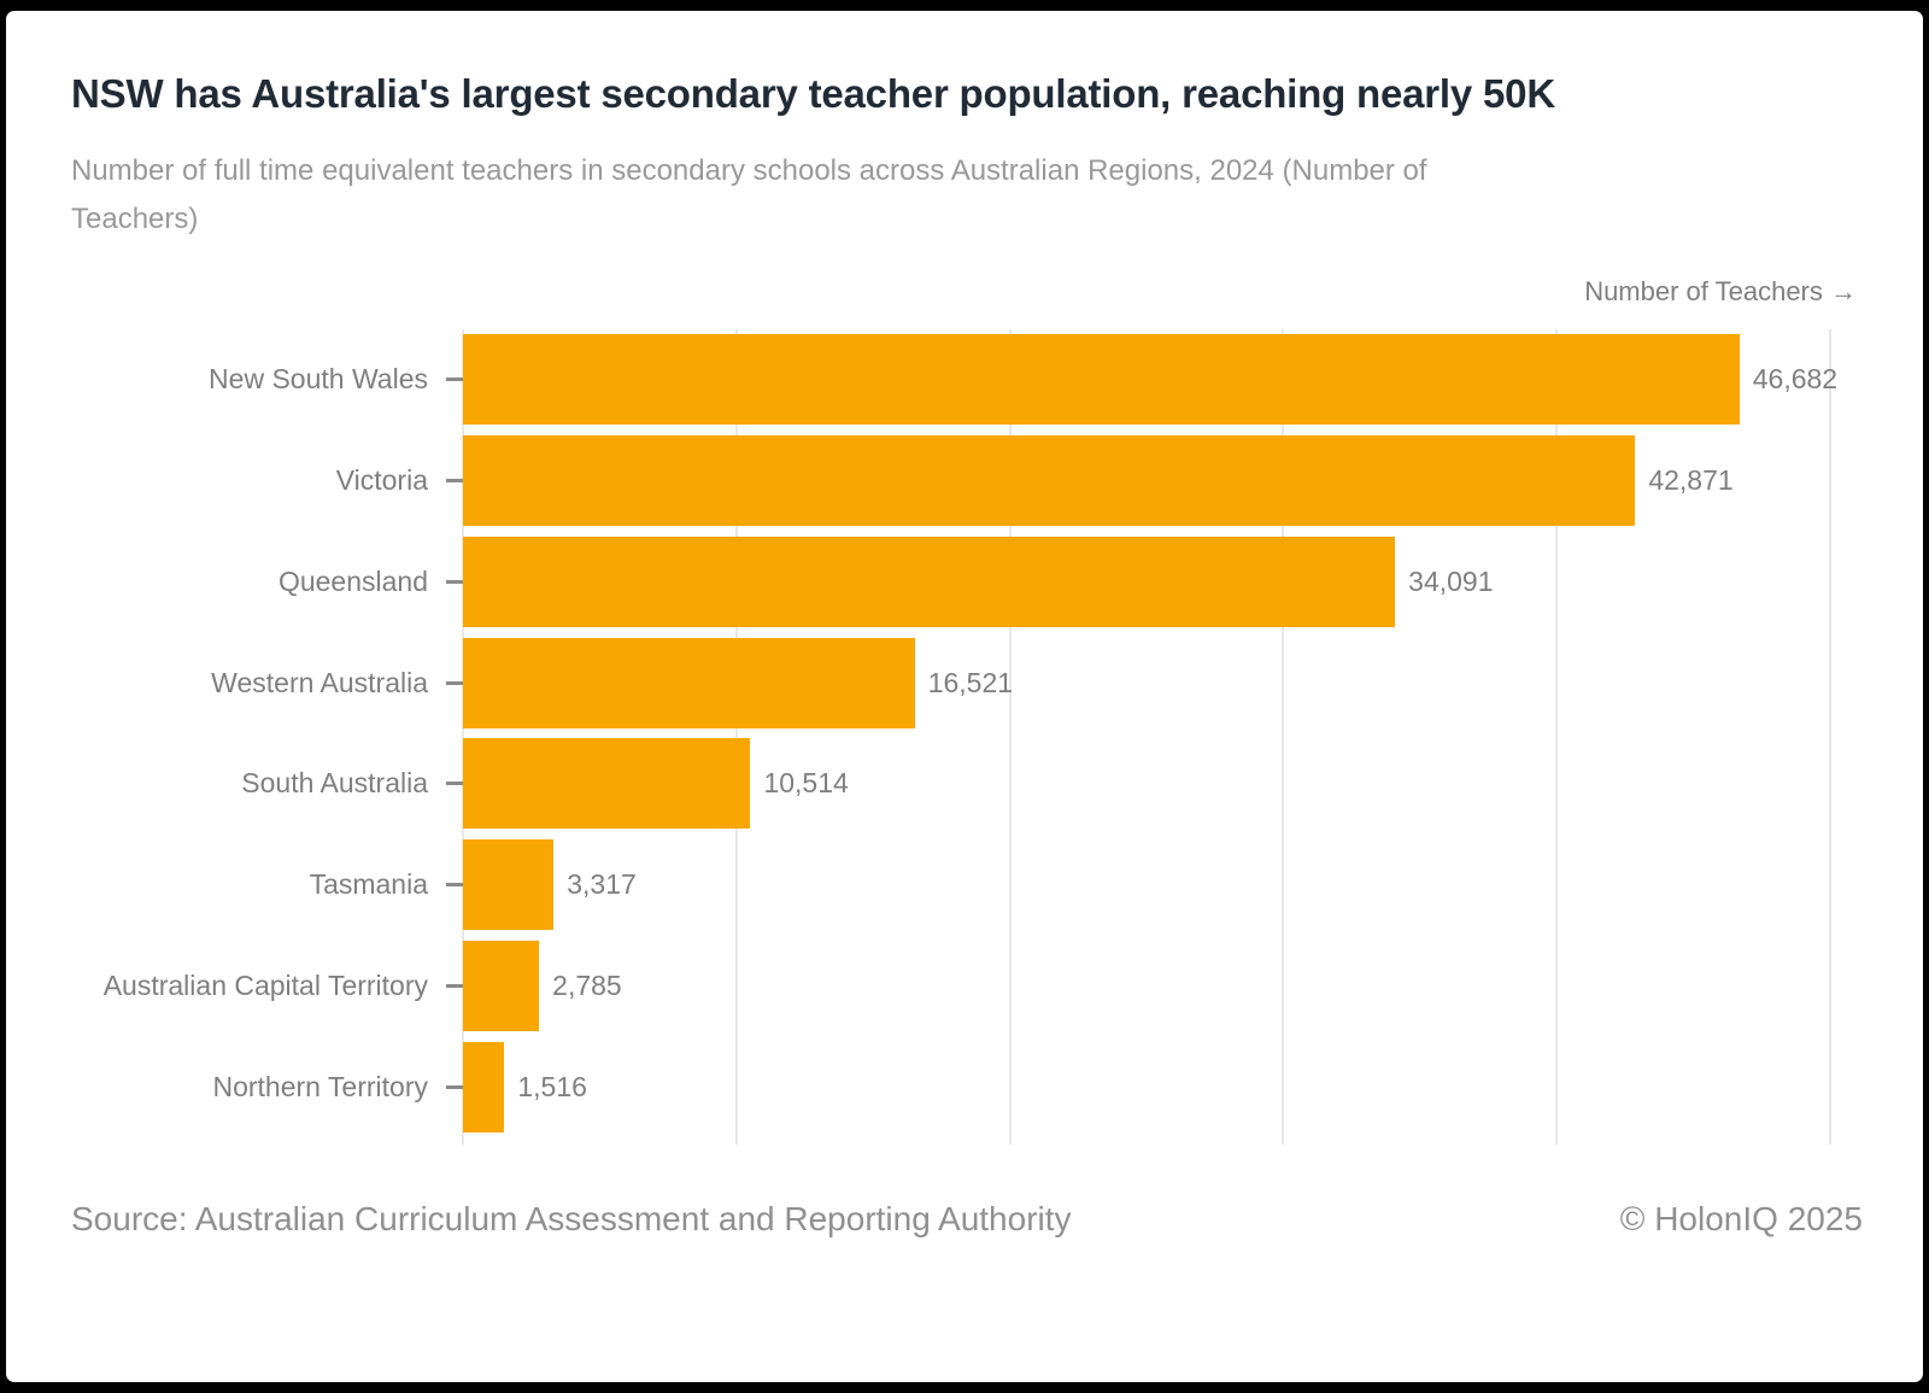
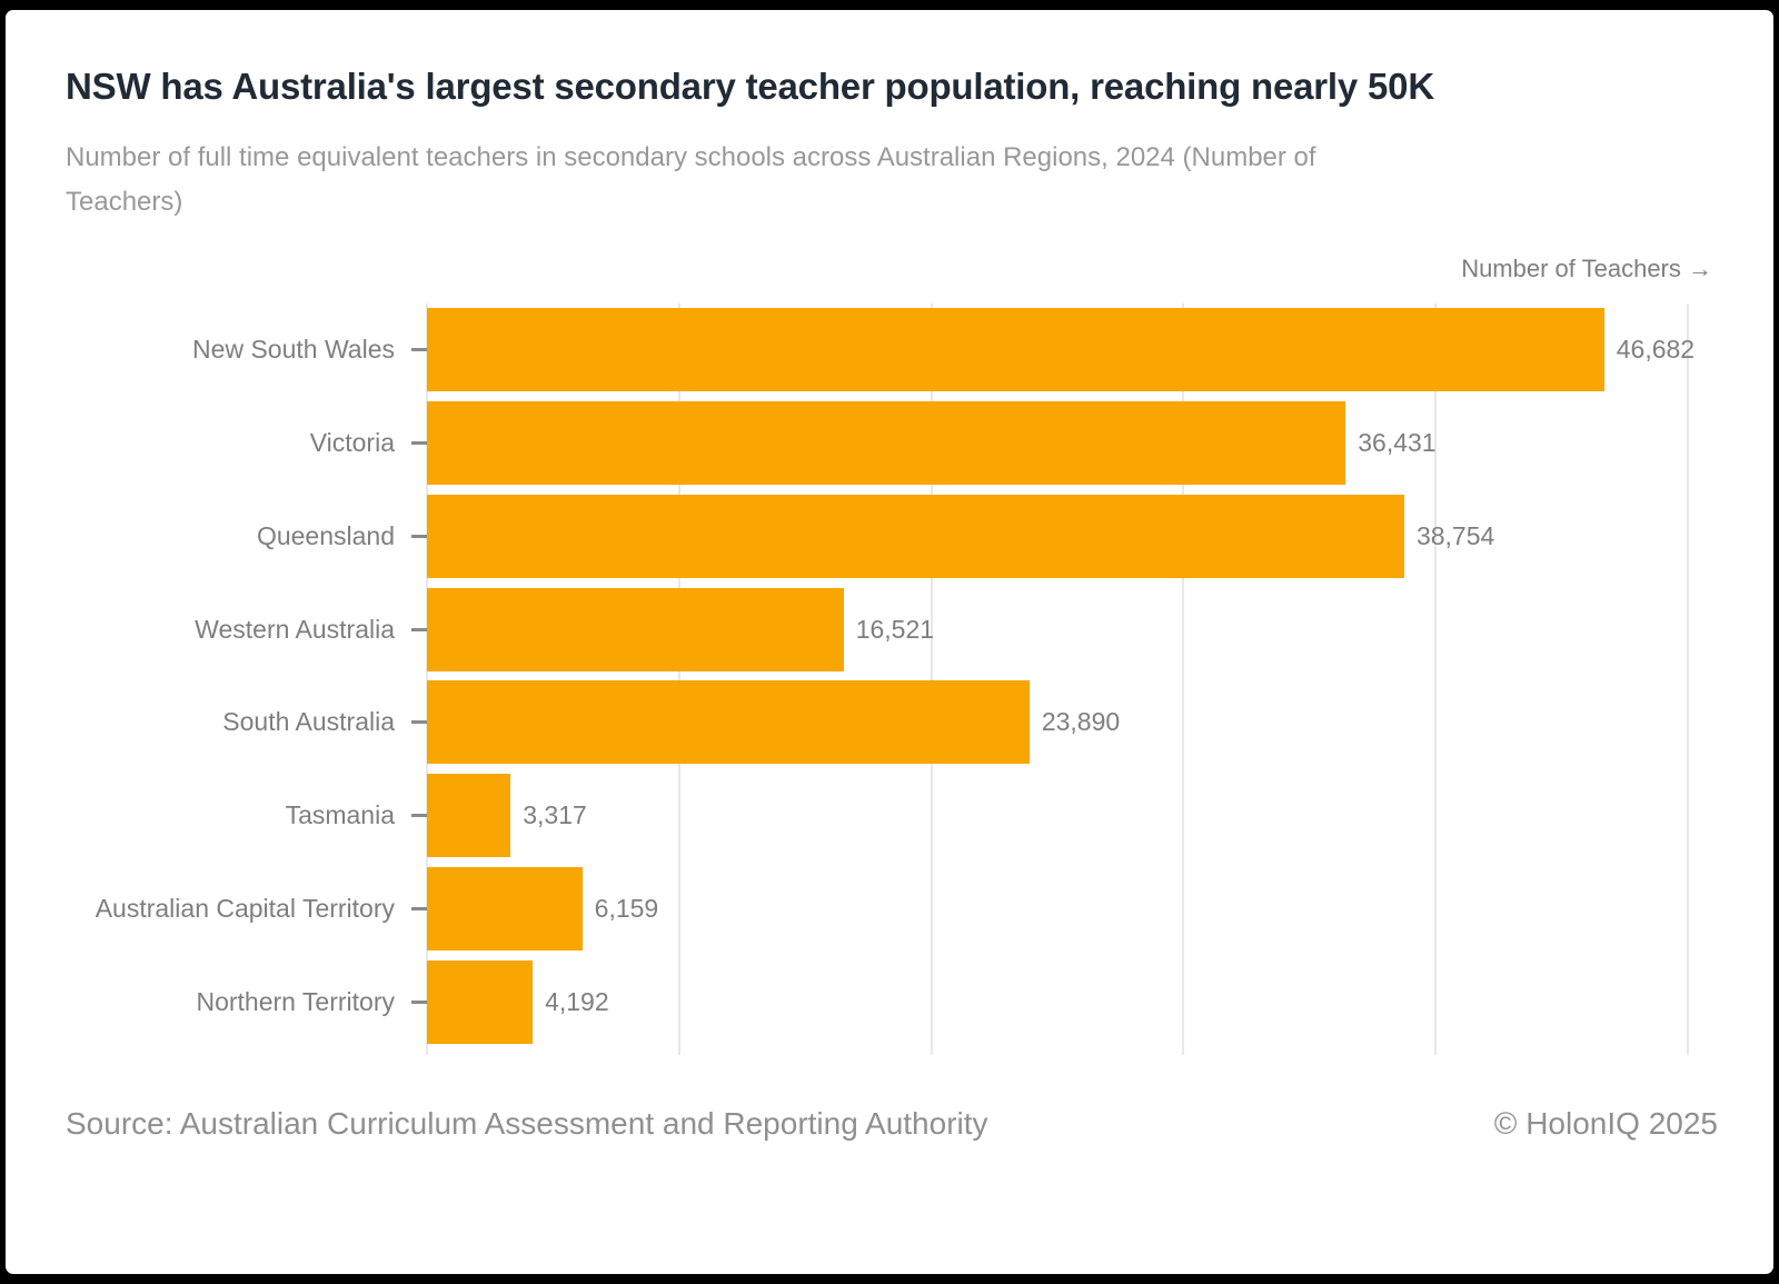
Victoria: 42,871 -> 36,431
Queensland: 34,091 -> 38,754
South Australia: 10,514 -> 23,890
Australian Capital Territory: 2,785 -> 6,159
Northern Territory: 1,516 -> 4,192
